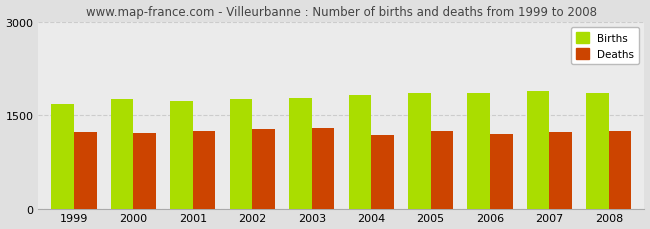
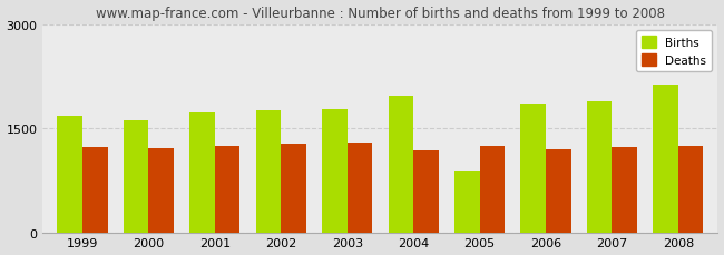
Births/2000: 1750 -> 1620
Births/2004: 1820 -> 1960
Births/2005: 1850 -> 880
Births/2008: 1850 -> 2120
